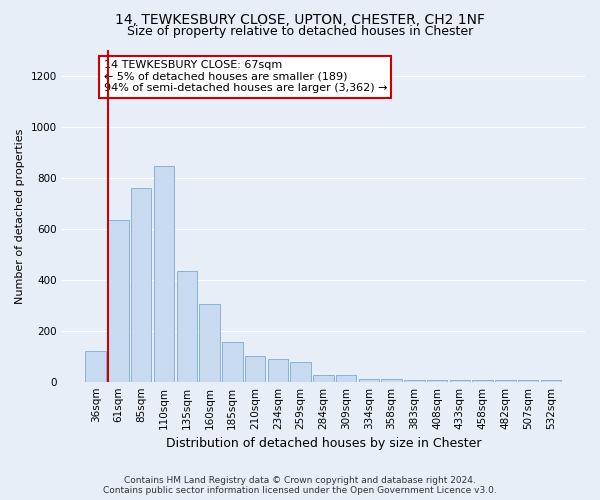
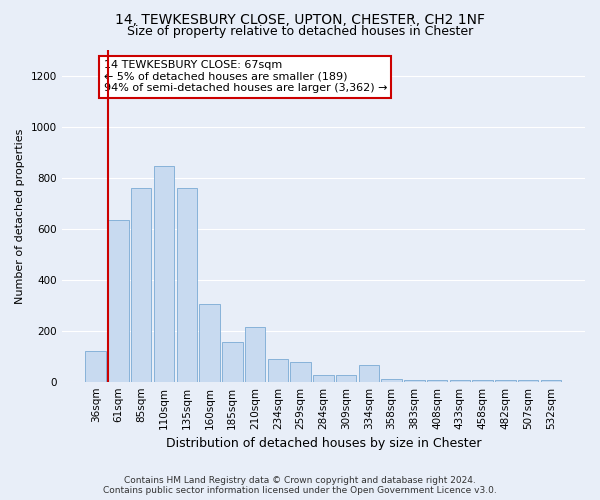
135sqm: 435 -> 760
210sqm: 100 -> 215
334sqm: 10 -> 65
